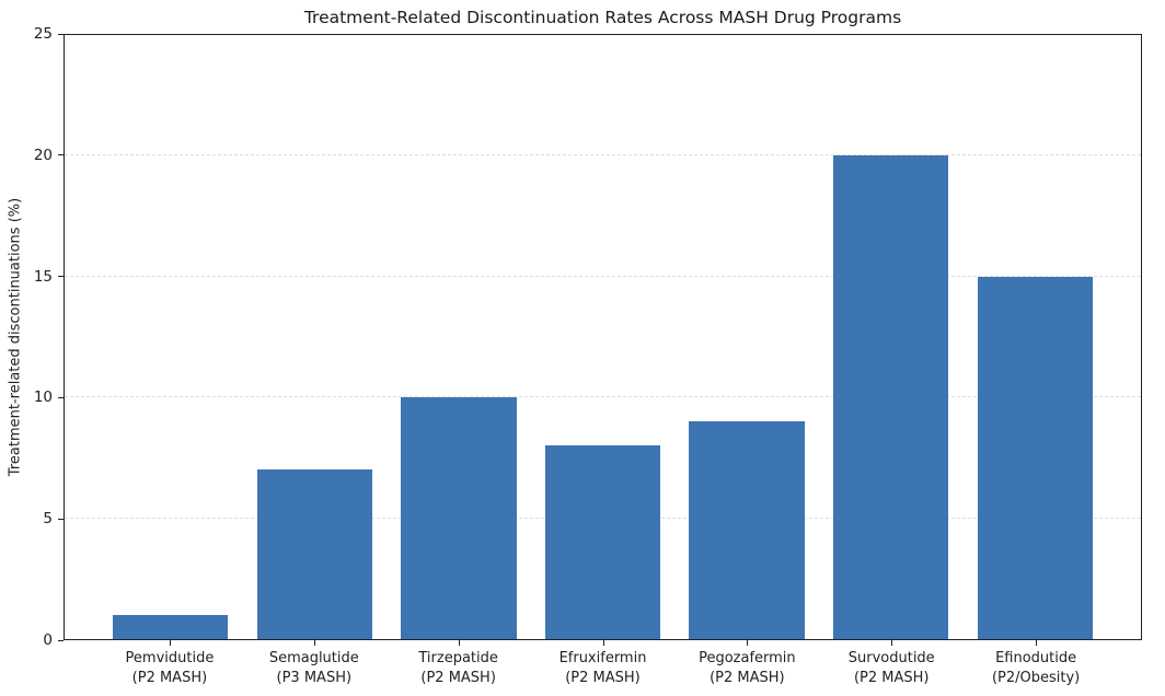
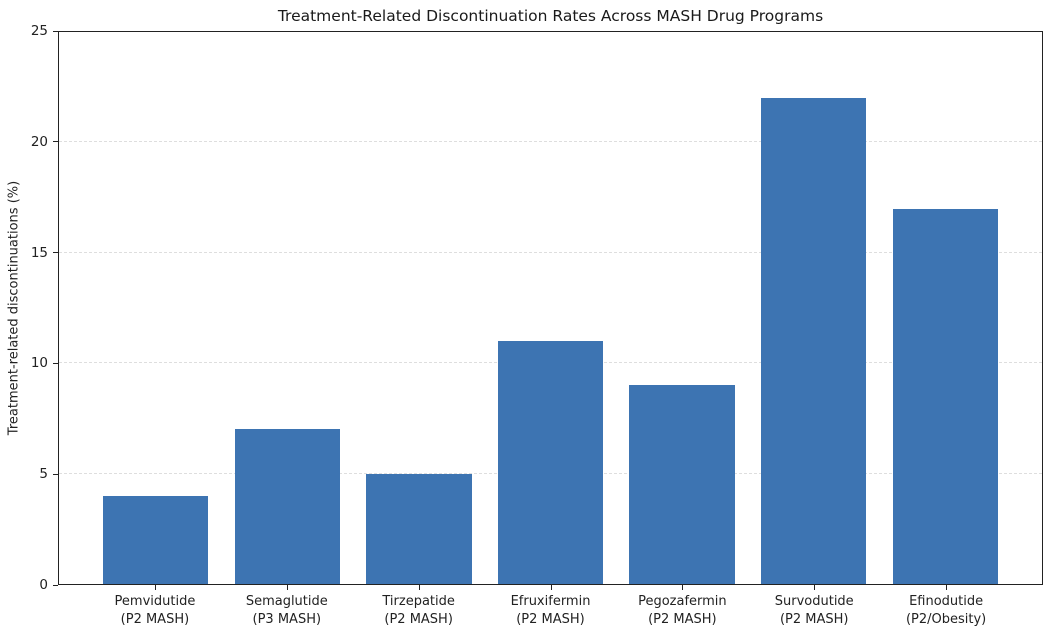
Pemvidutide (P2 MASH): 1 -> 4
Tirzepatide (P2 MASH): 10 -> 5
Efruxifermin (P2 MASH): 8 -> 11
Survodutide (P2 MASH): 20 -> 22
Efinodutide (P2/Obesity): 15 -> 17
